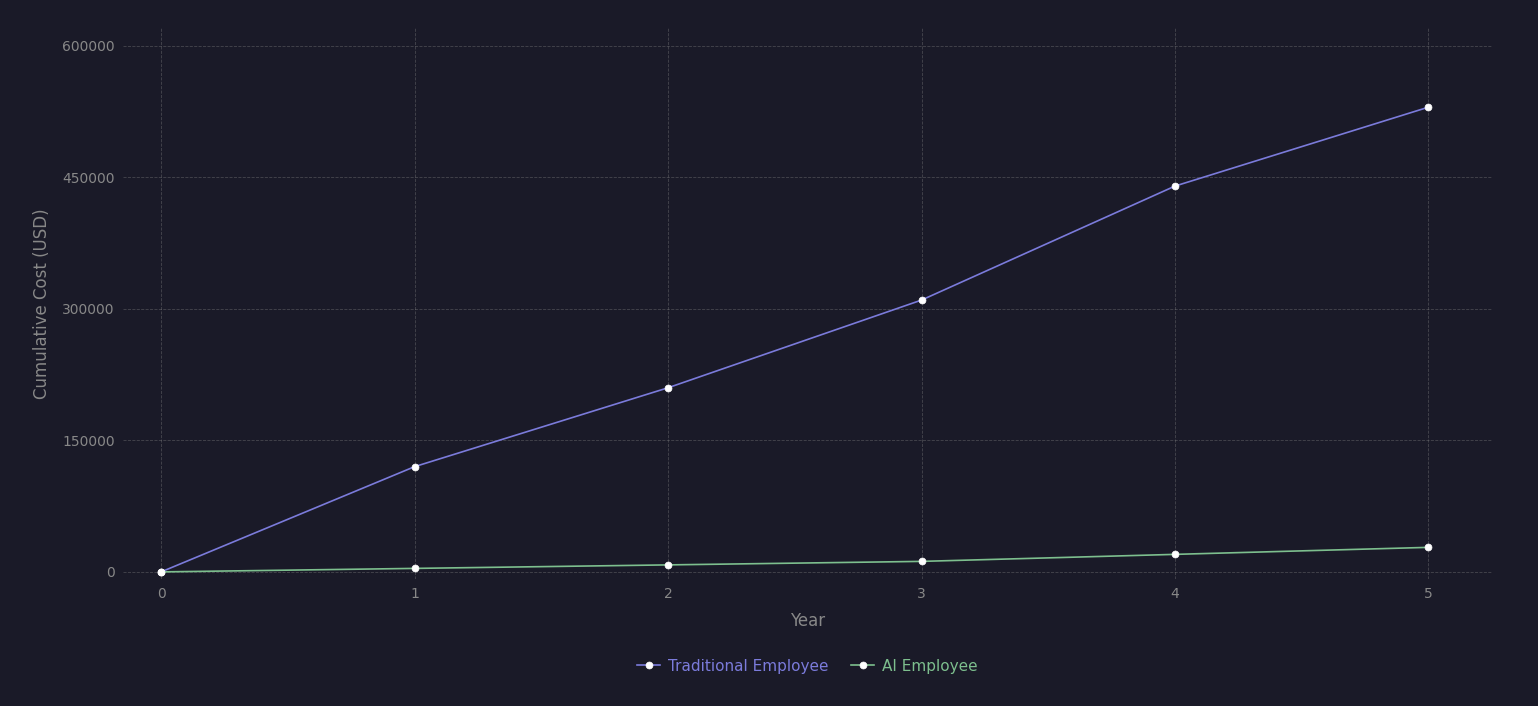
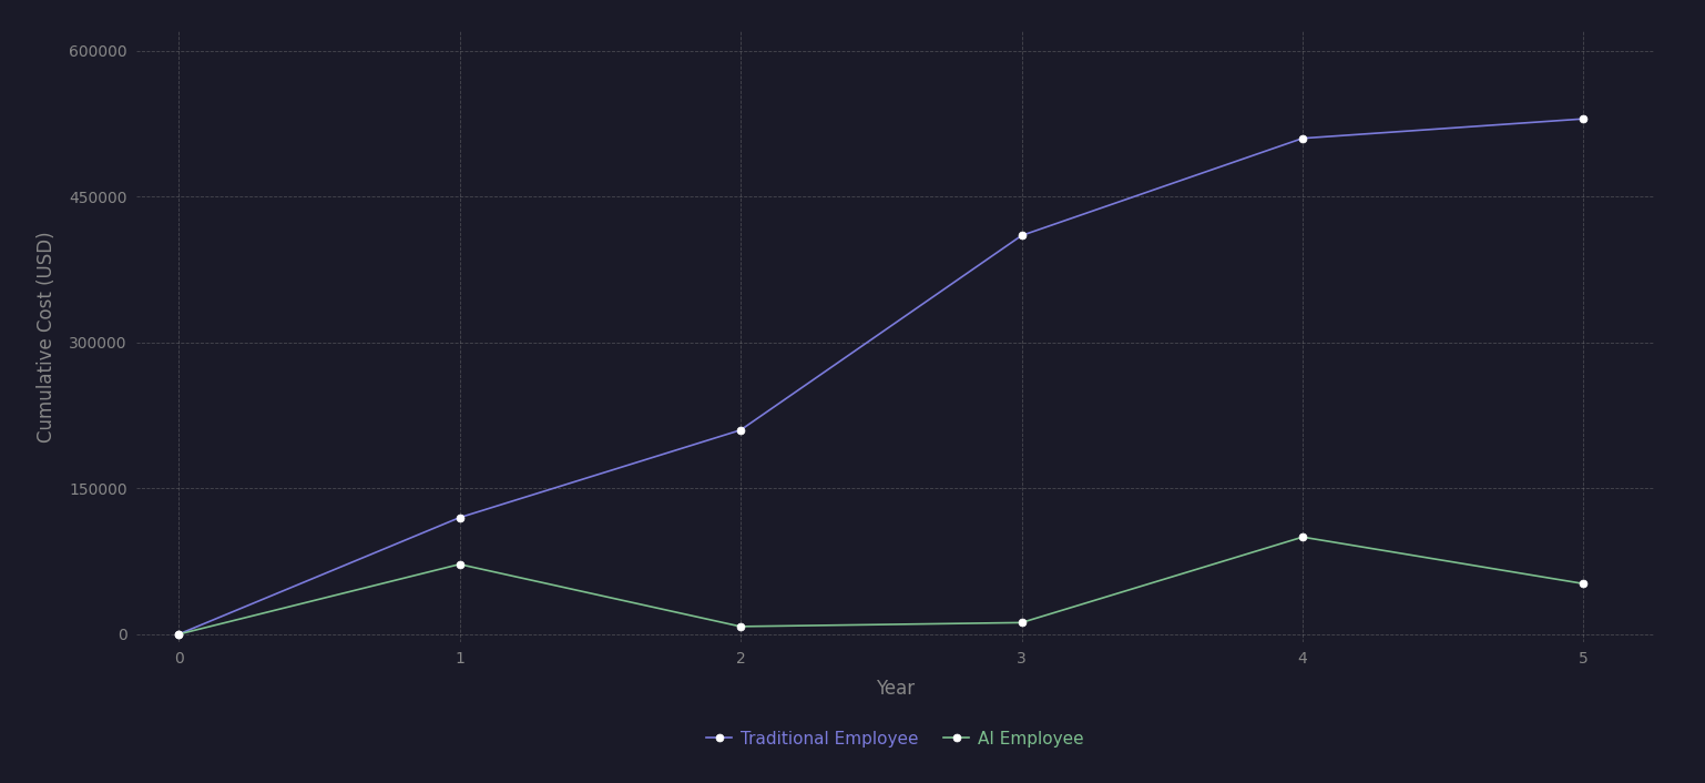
AI Employee/1: 4000 -> 72000
Traditional Employee/3: 310000 -> 410000
Traditional Employee/4: 440000 -> 510000
AI Employee/4: 20000 -> 100000
AI Employee/5: 28000 -> 52000
